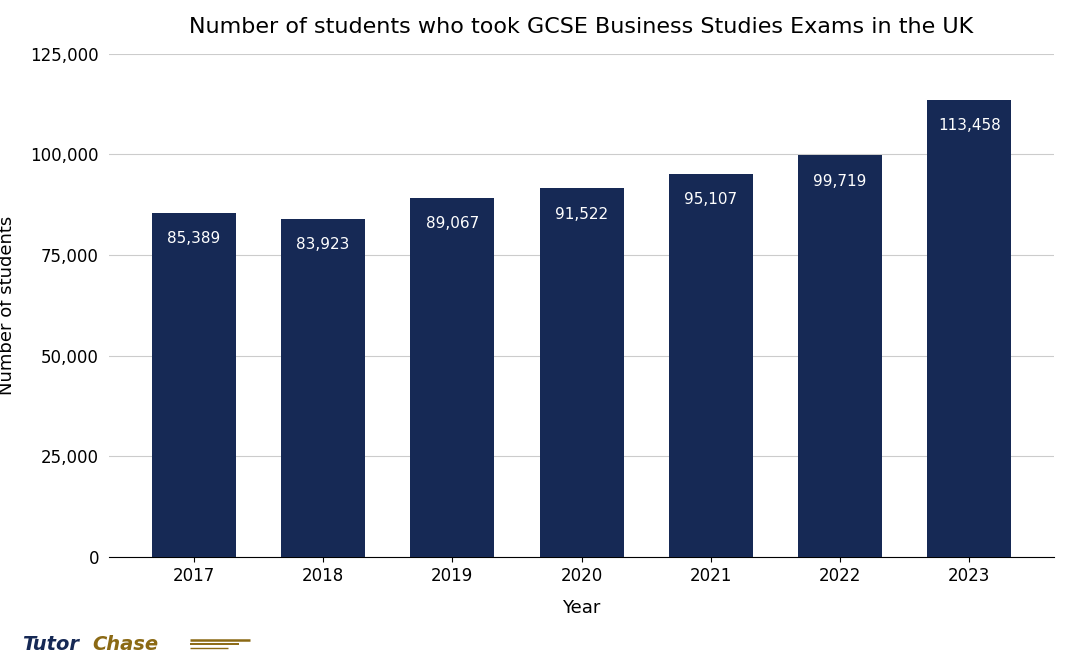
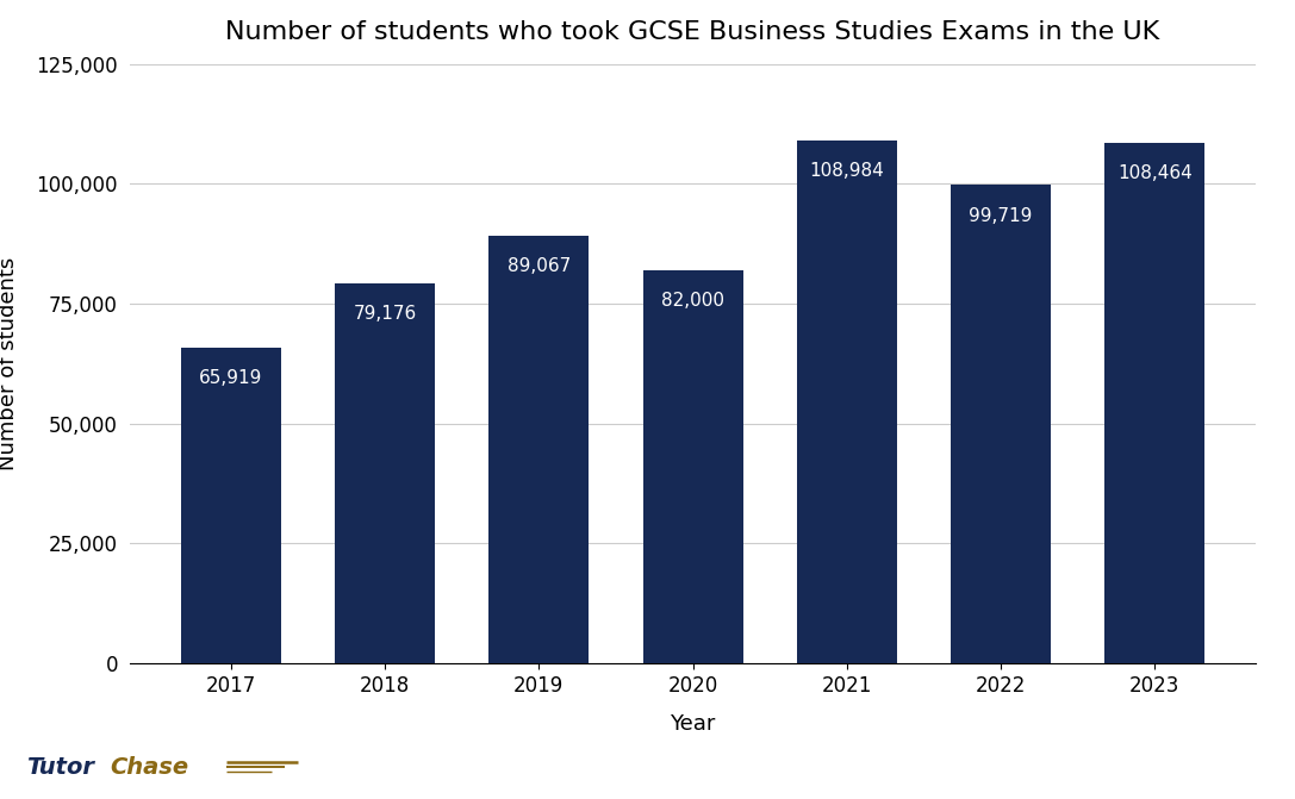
2017: 85,389 -> 65,919
2018: 83,923 -> 79,176
2020: 91,522 -> 82,000
2021: 95,107 -> 108,984
2023: 113,458 -> 108,464
